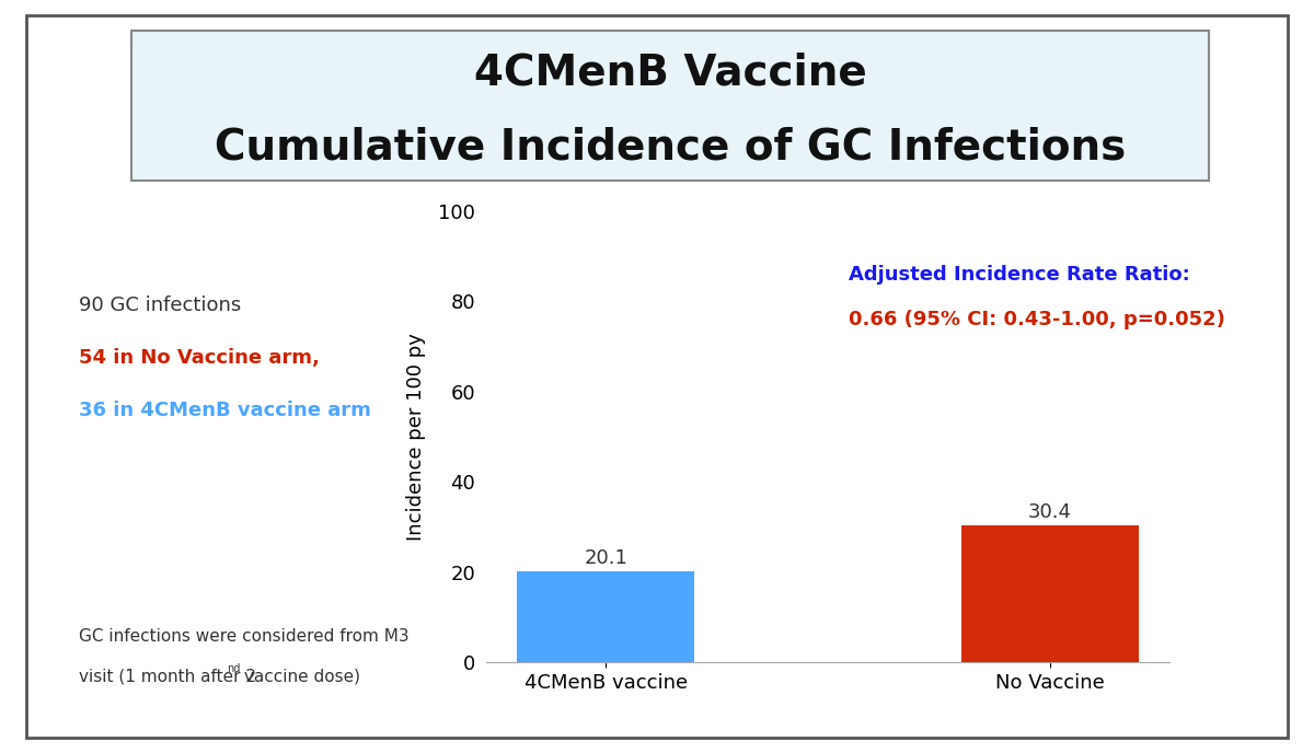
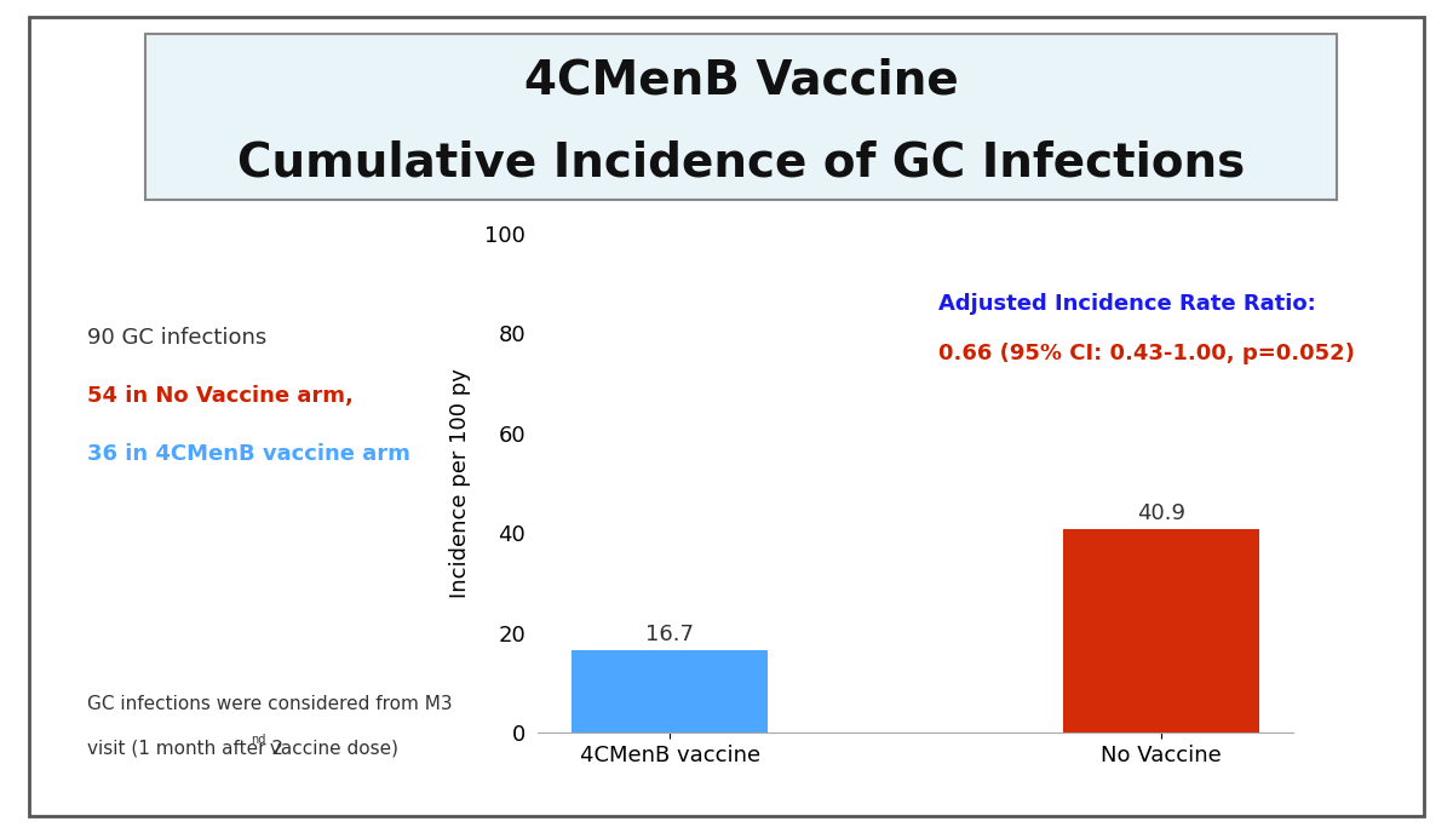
4CMenB vaccine: 20.1 -> 16.7
No Vaccine: 30.4 -> 40.9
